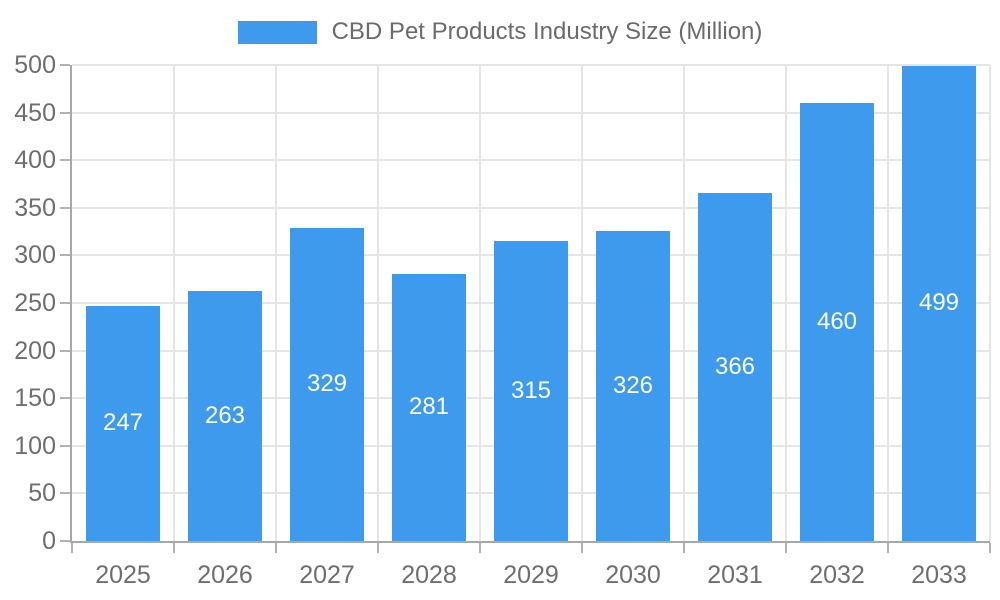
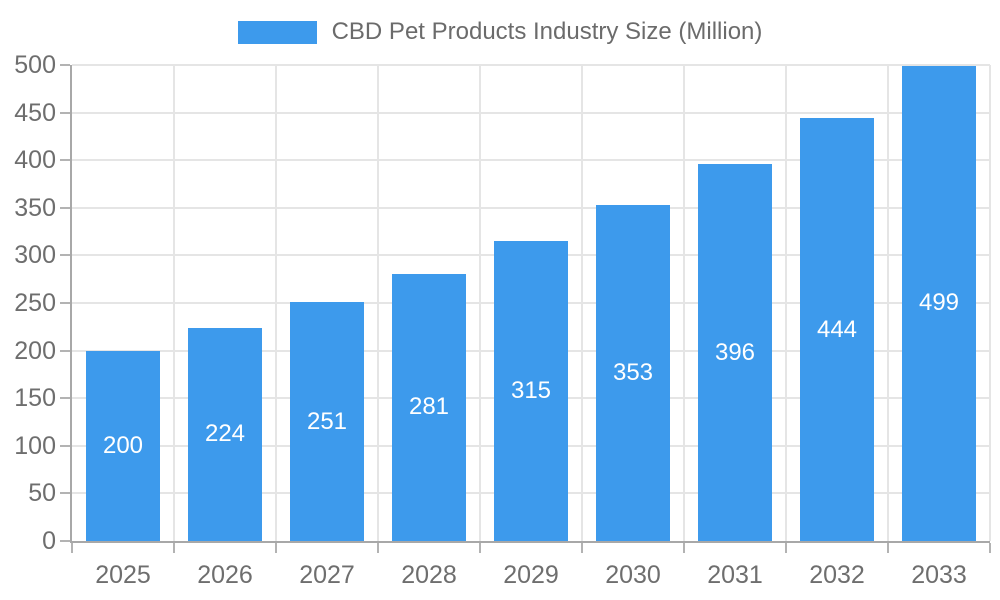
2025: 247 -> 200
2026: 263 -> 224
2027: 329 -> 251
2030: 326 -> 353
2031: 366 -> 396
2032: 460 -> 444
